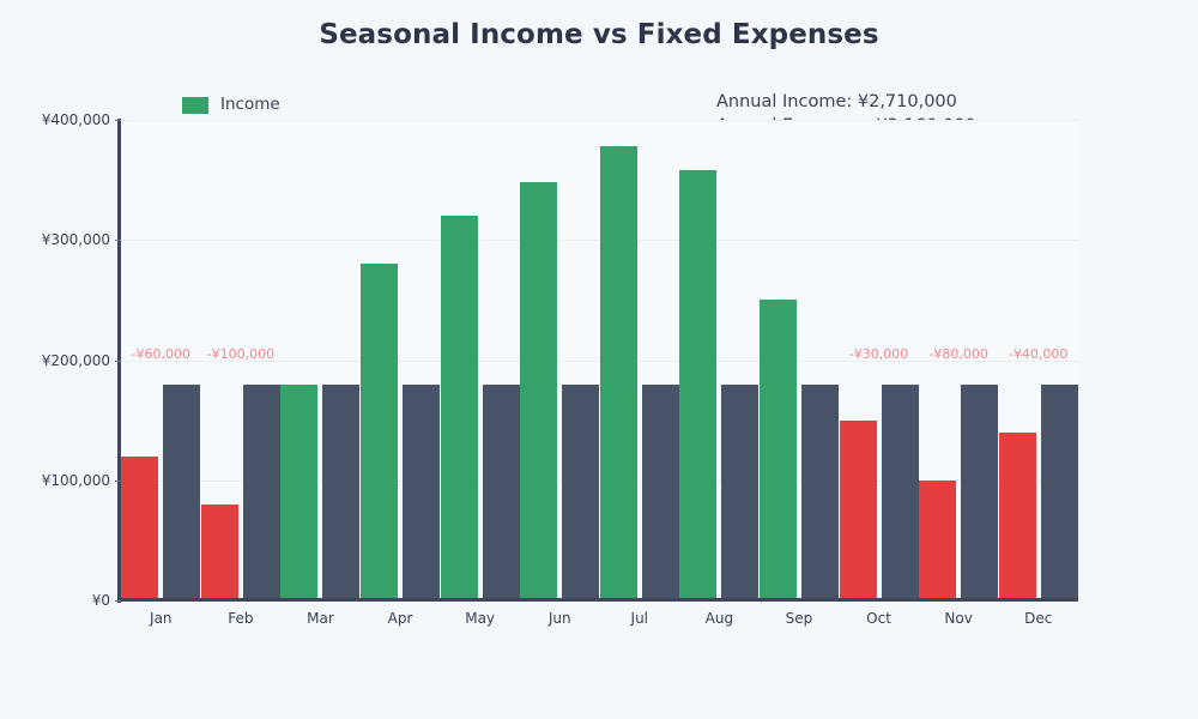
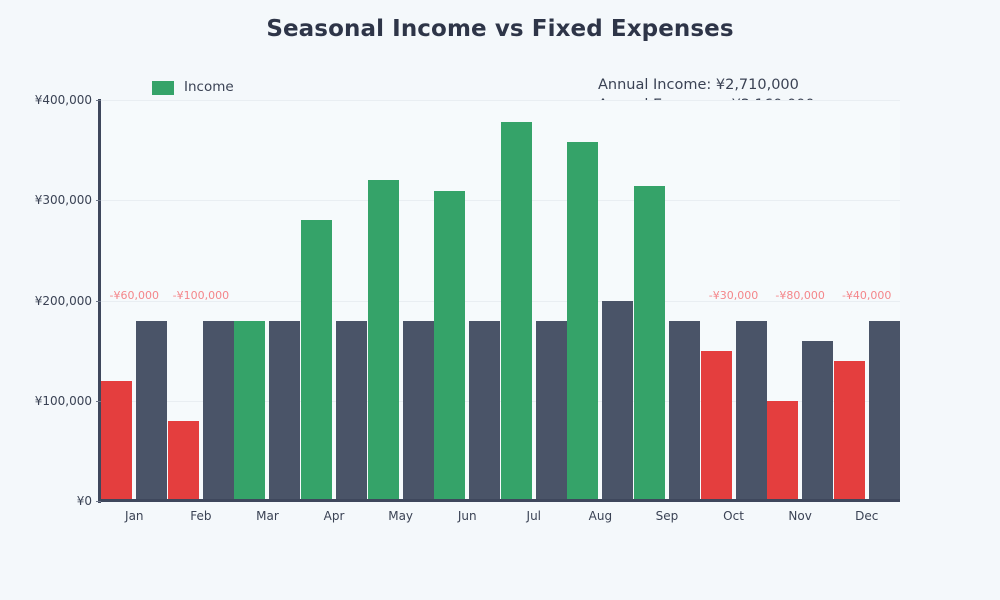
Income/Jun: ¥348000 -> ¥309000
Fixed Expenses/Aug: ¥180000 -> ¥200000
Income/Sep: ¥250000 -> ¥314000
Fixed Expenses/Nov: ¥180000 -> ¥160000
